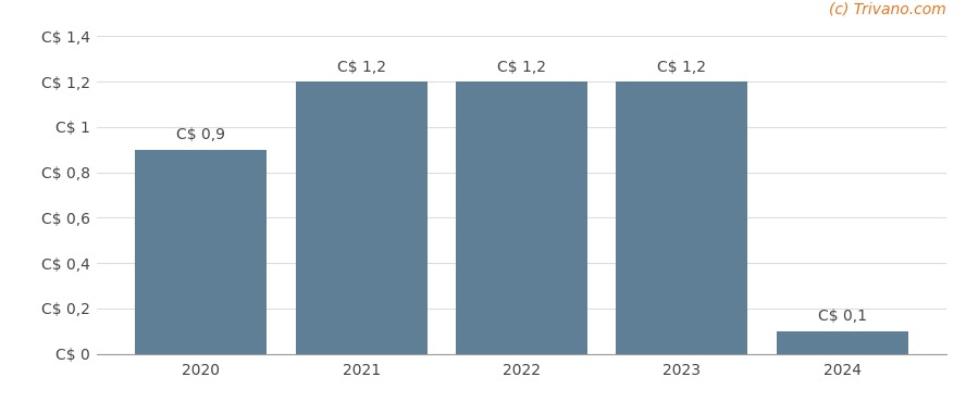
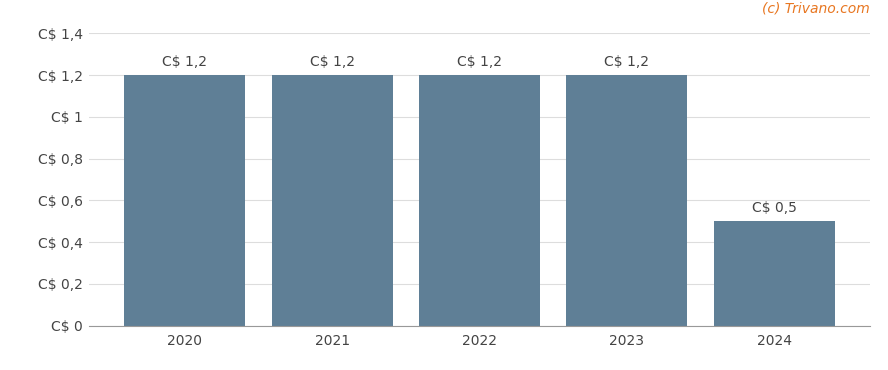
2020: 0,9 -> 1,2
2024: 0,1 -> 0,5
